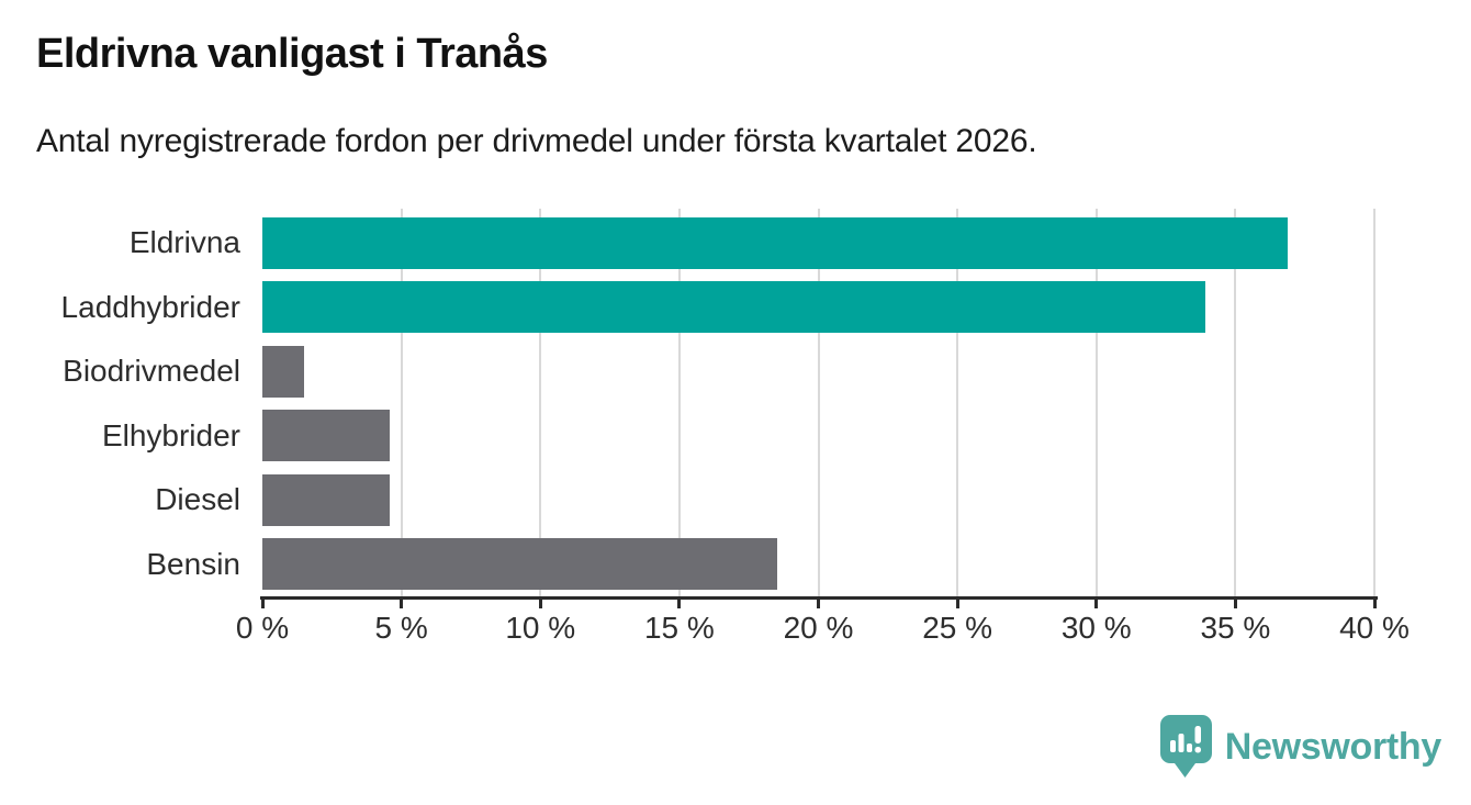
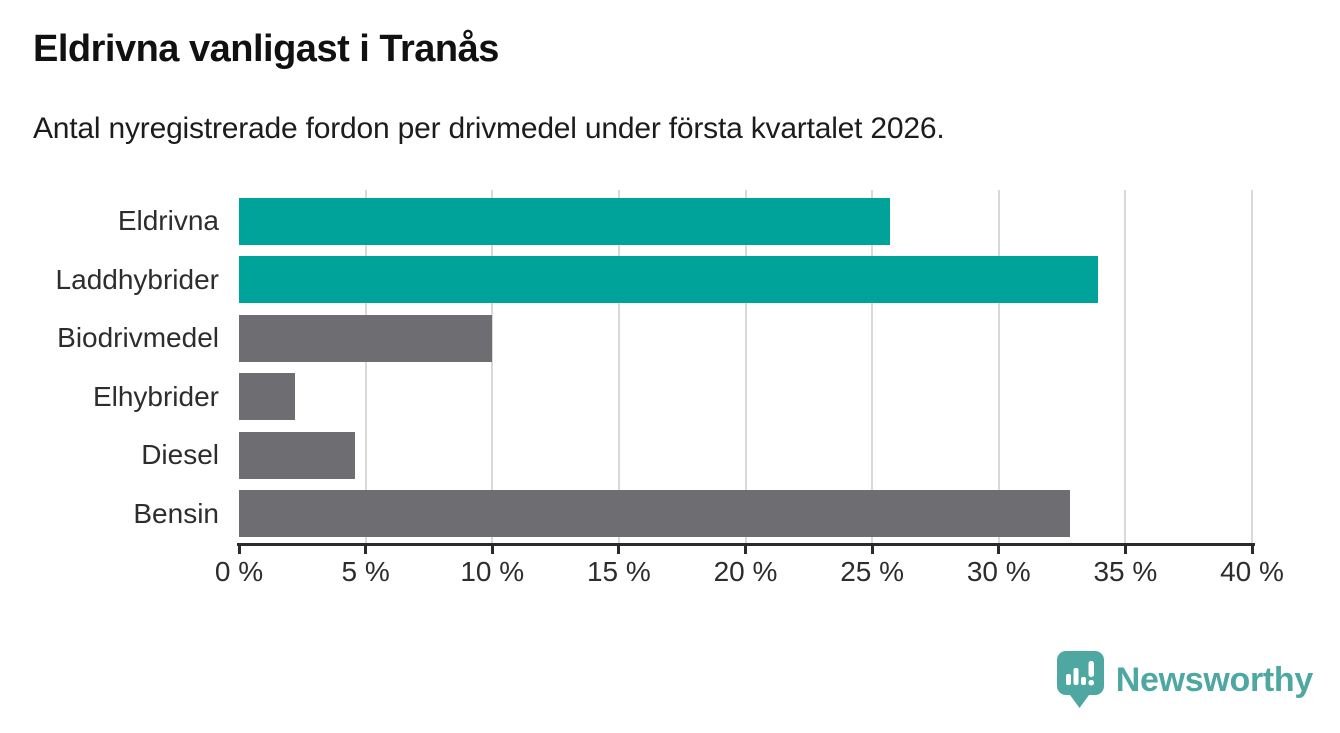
Eldrivna: 36.9% -> 25.7%
Biodrivmedel: 1.5% -> 10.0%
Elhybrider: 4.6% -> 2.2%
Bensin: 18.5% -> 32.8%
